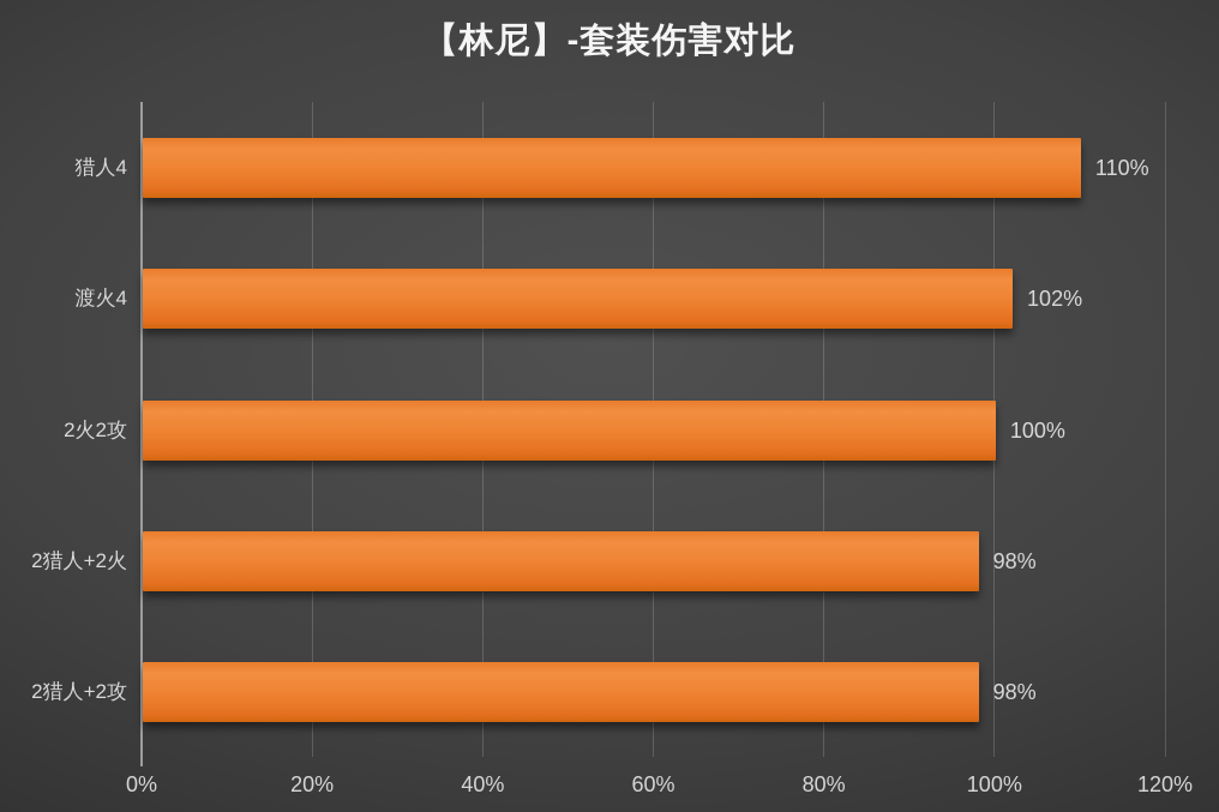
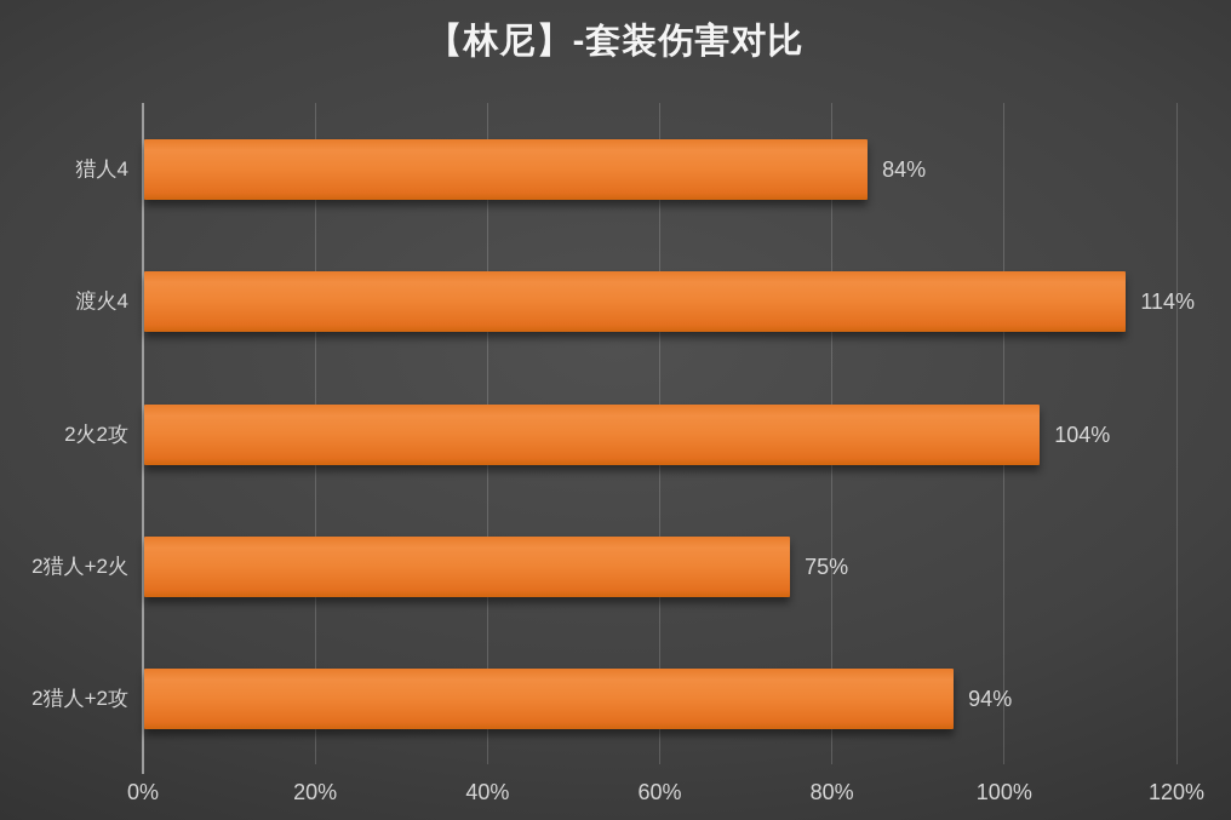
猎人4: 110% -> 84%
渡火4: 102% -> 114%
2火2攻: 100% -> 104%
2猎人+2火: 98% -> 75%
2猎人+2攻: 98% -> 94%
